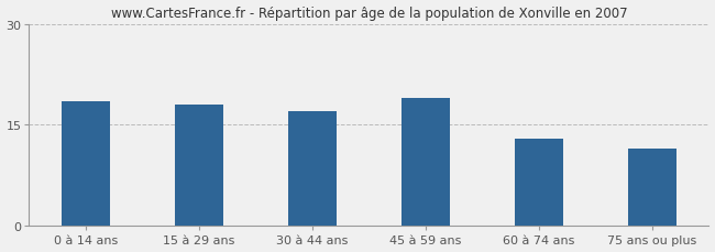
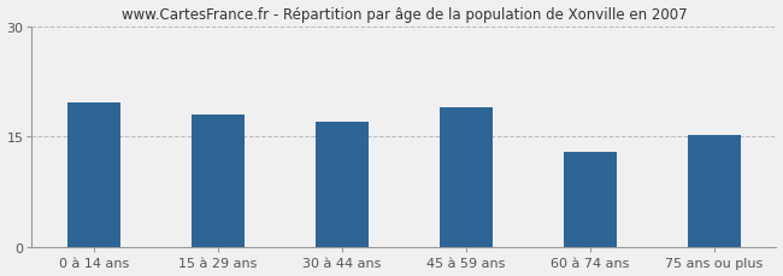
0 à 14 ans: 18.5 -> 19.6
75 ans ou plus: 11.5 -> 15.2
